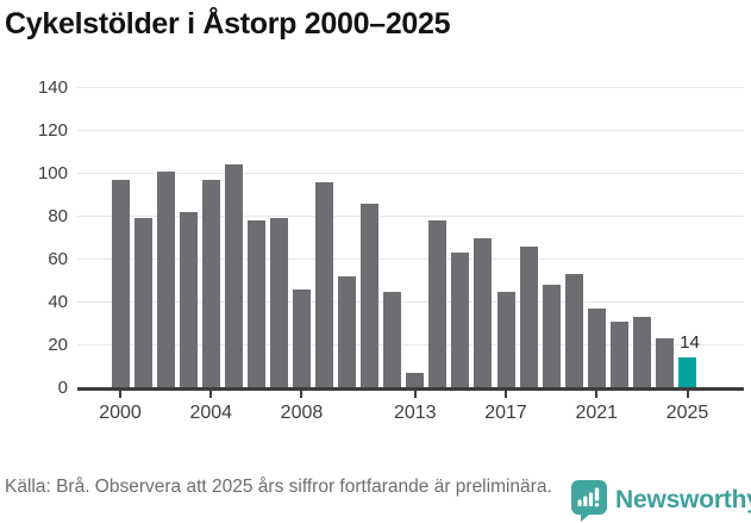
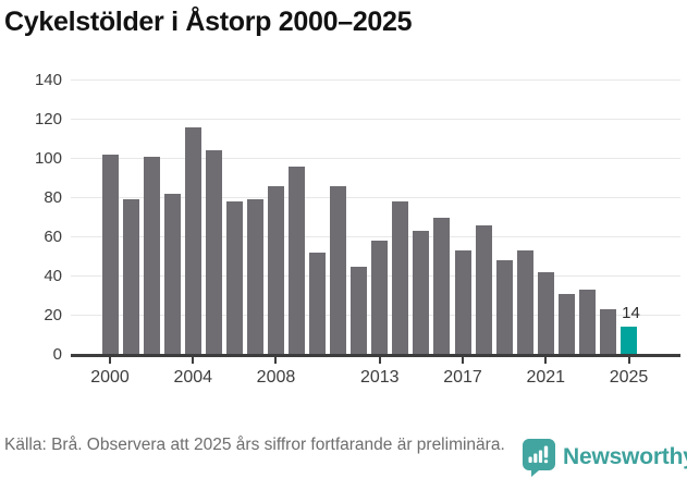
2000: 97 -> 102
2004: 97 -> 116
2008: 46 -> 86
2013: 7 -> 58
2017: 45 -> 53
2021: 37 -> 42
